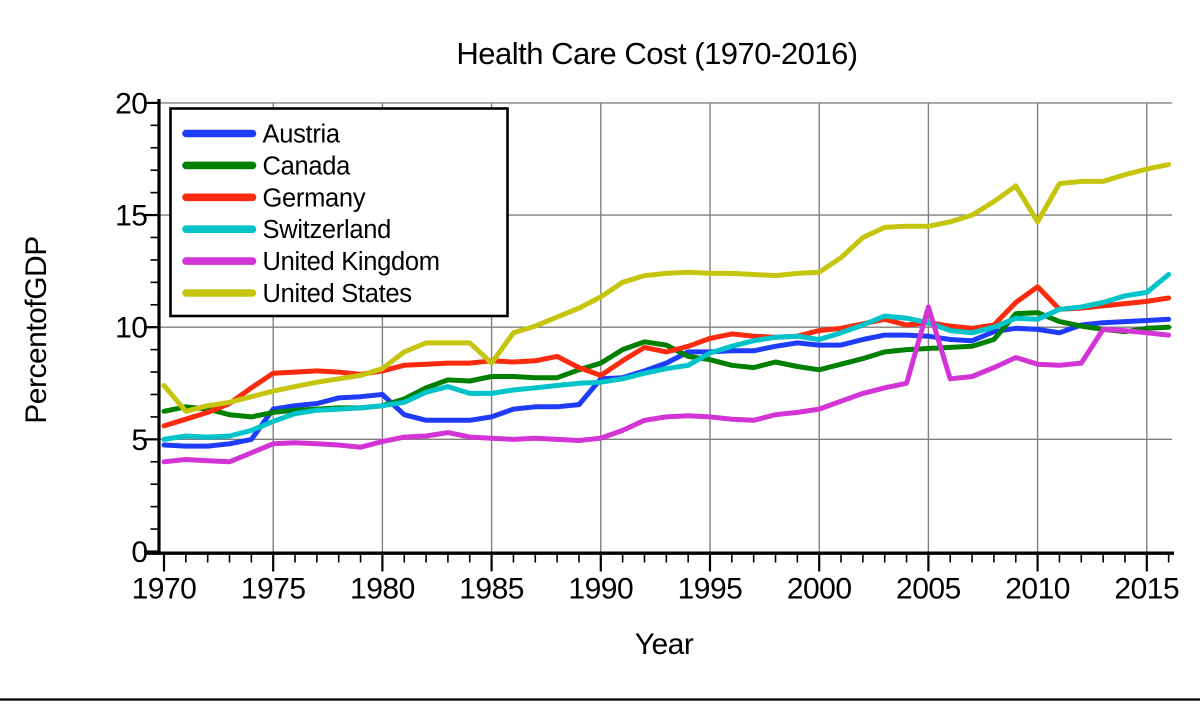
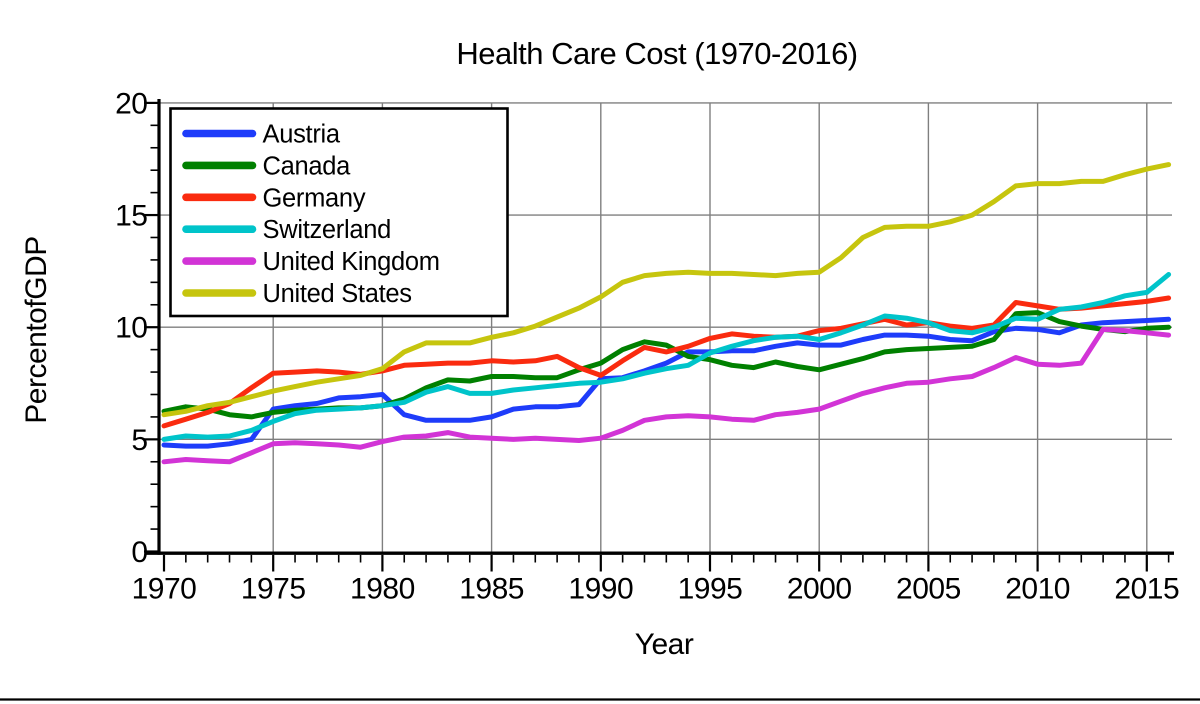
United States/1970: 7.4 -> 6.1
United States/1985: 8.4 -> 9.6
United Kingdom/2005: 10.9 -> 7.5
Germany/2010: 11.8 -> 10.9
United States/2010: 14.7 -> 16.4
